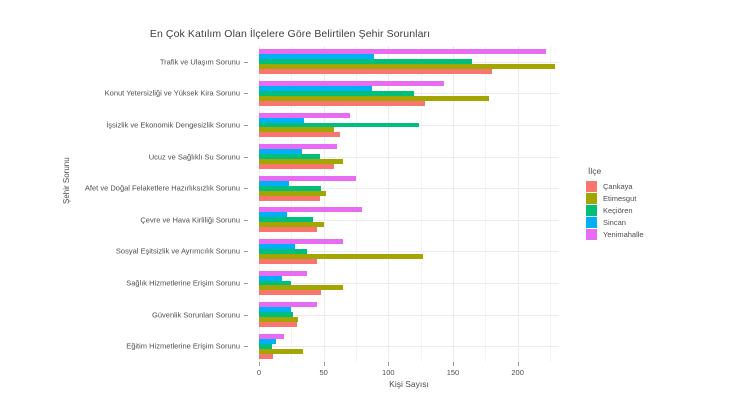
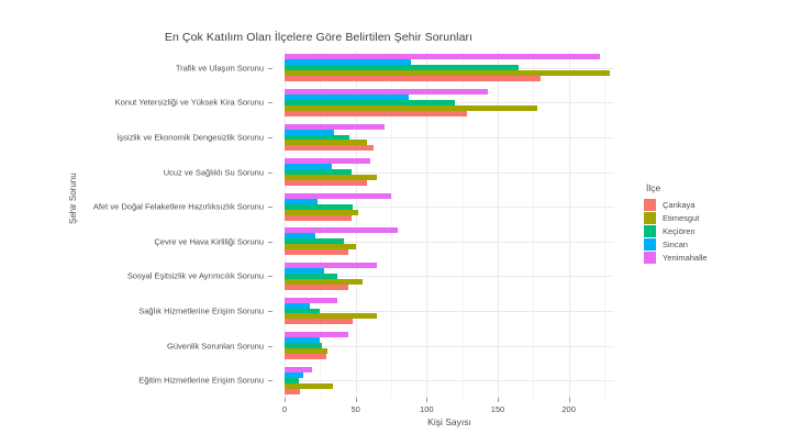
Keçiören/İşsizlik ve Ekonomik Dengesizlik Sorunu: 124 -> 46
Etimesgut/Sosyal Eşitsizlik ve Ayrımcılık Sorunu: 127 -> 55
